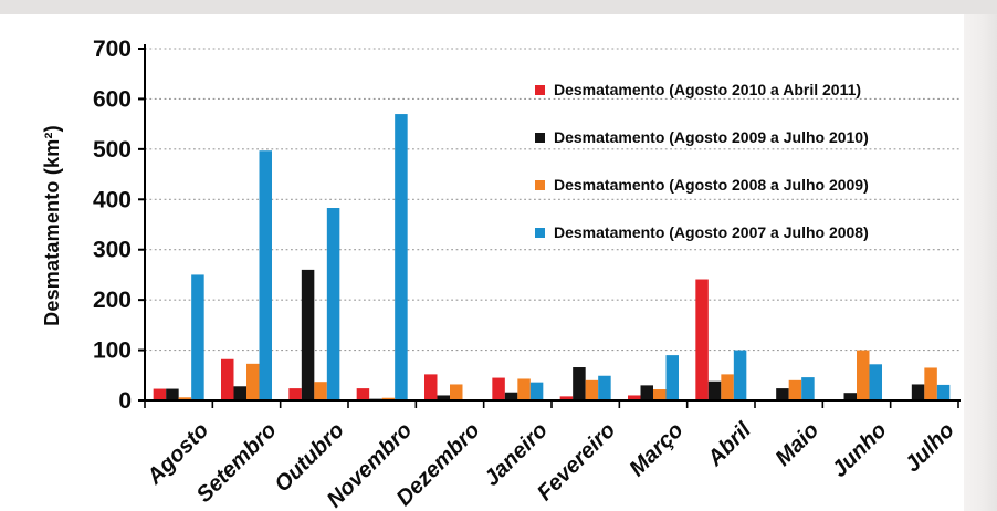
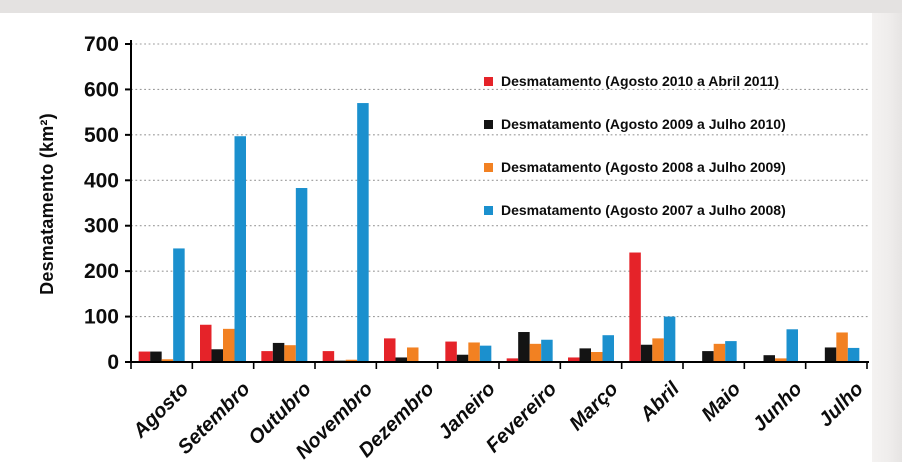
Desmatamento (Agosto 2009 a Julho 2010)/Outubro: 260 -> 40
Desmatamento (Agosto 2007 a Julho 2008)/Março: 90 -> 60
Desmatamento (Agosto 2008 a Julho 2009)/Junho: 100 -> 10
